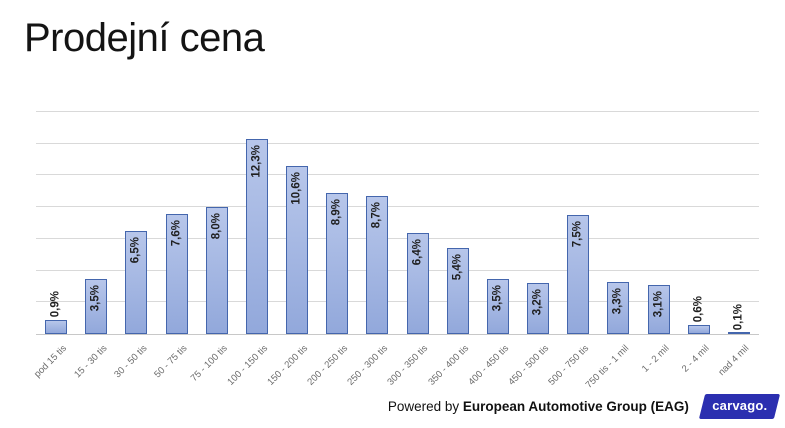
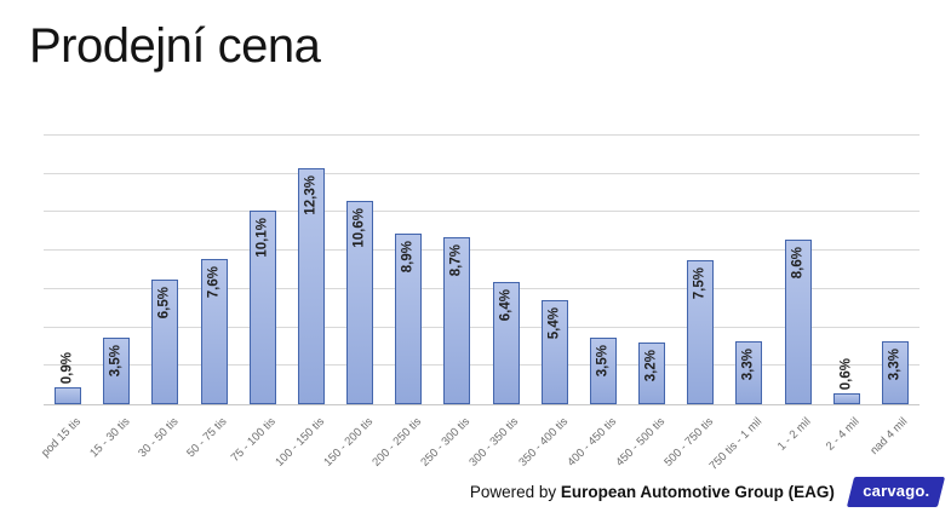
75 - 100 tis: 8,0% -> 10,1%
1 - 2 mil: 3,1% -> 8,6%
nad 4 mil: 0,1% -> 3,3%
